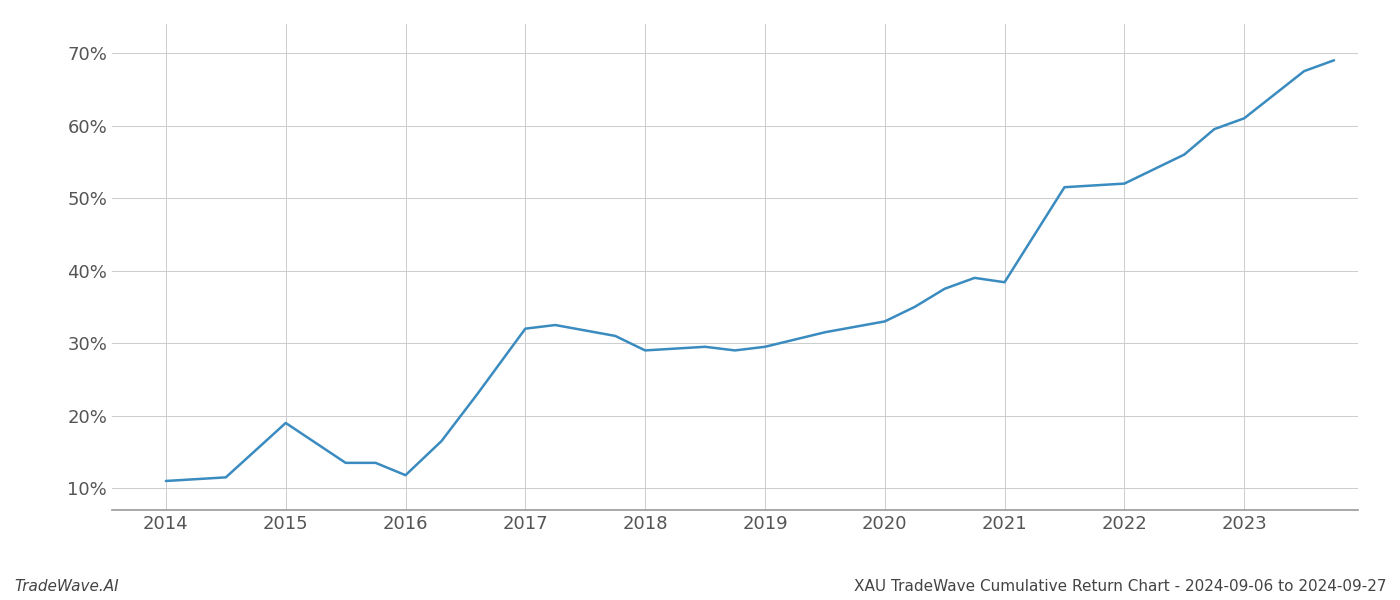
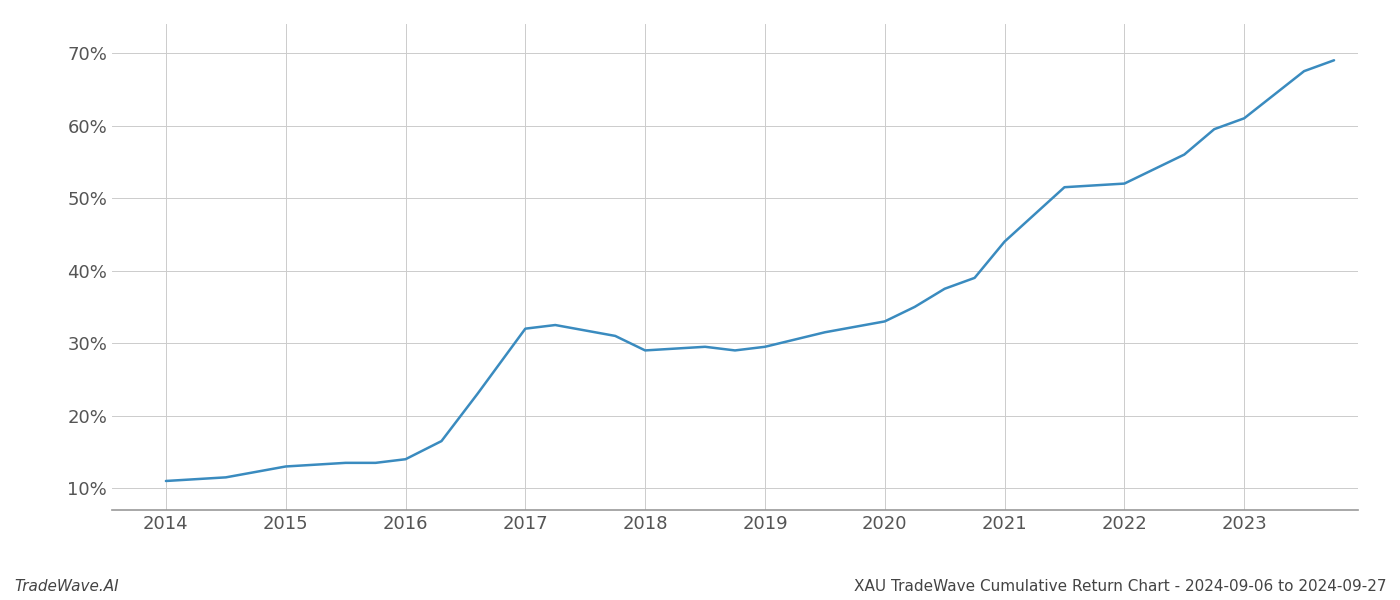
2015: 19.0% -> 13.0%
2016: 11.8% -> 14.0%
2021: 38.4% -> 44.0%
